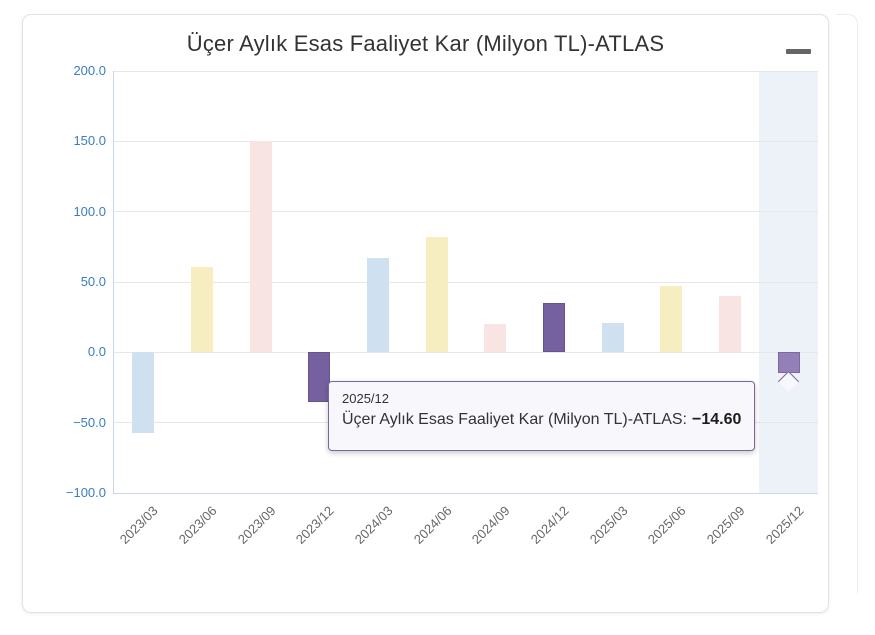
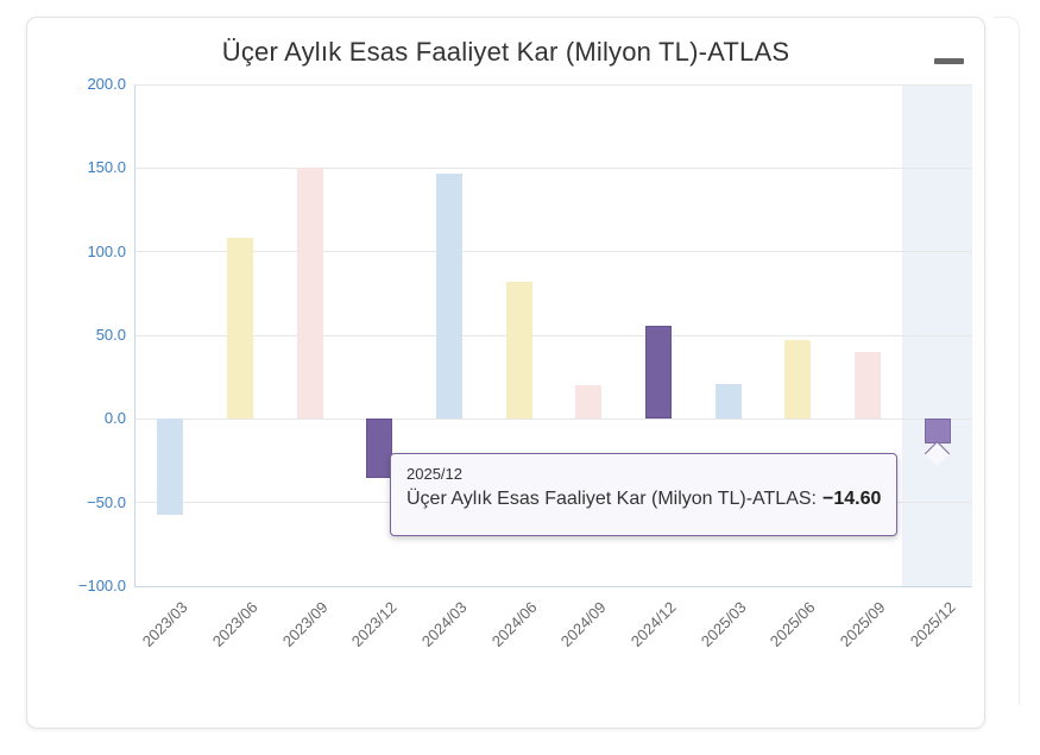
2023/06: 61 -> 108
2024/03: 67 -> 147
2024/12: 35 -> 56
